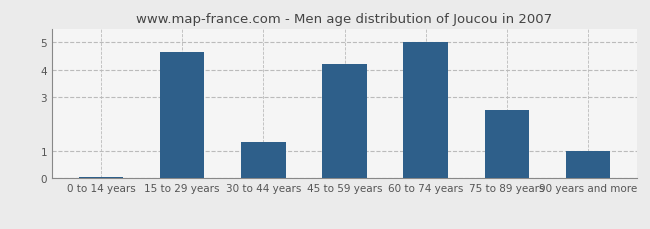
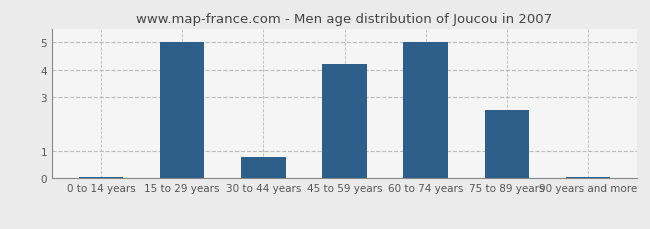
15 to 29 years: 4.65 -> 5.00
30 to 44 years: 1.35 -> 0.80
90 years and more: 1.00 -> 0.05
